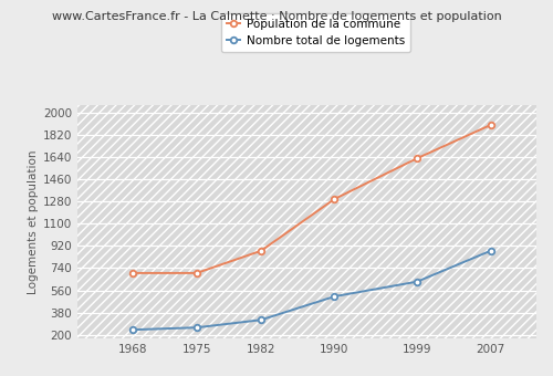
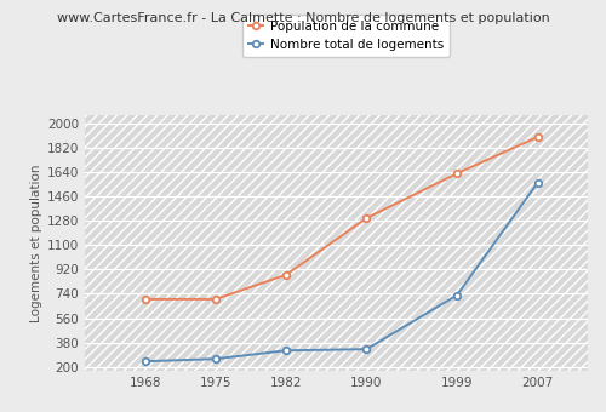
Nombre total de logements/1990: 510 -> 330
Nombre total de logements/1999: 630 -> 730
Nombre total de logements/2007: 880 -> 1560
